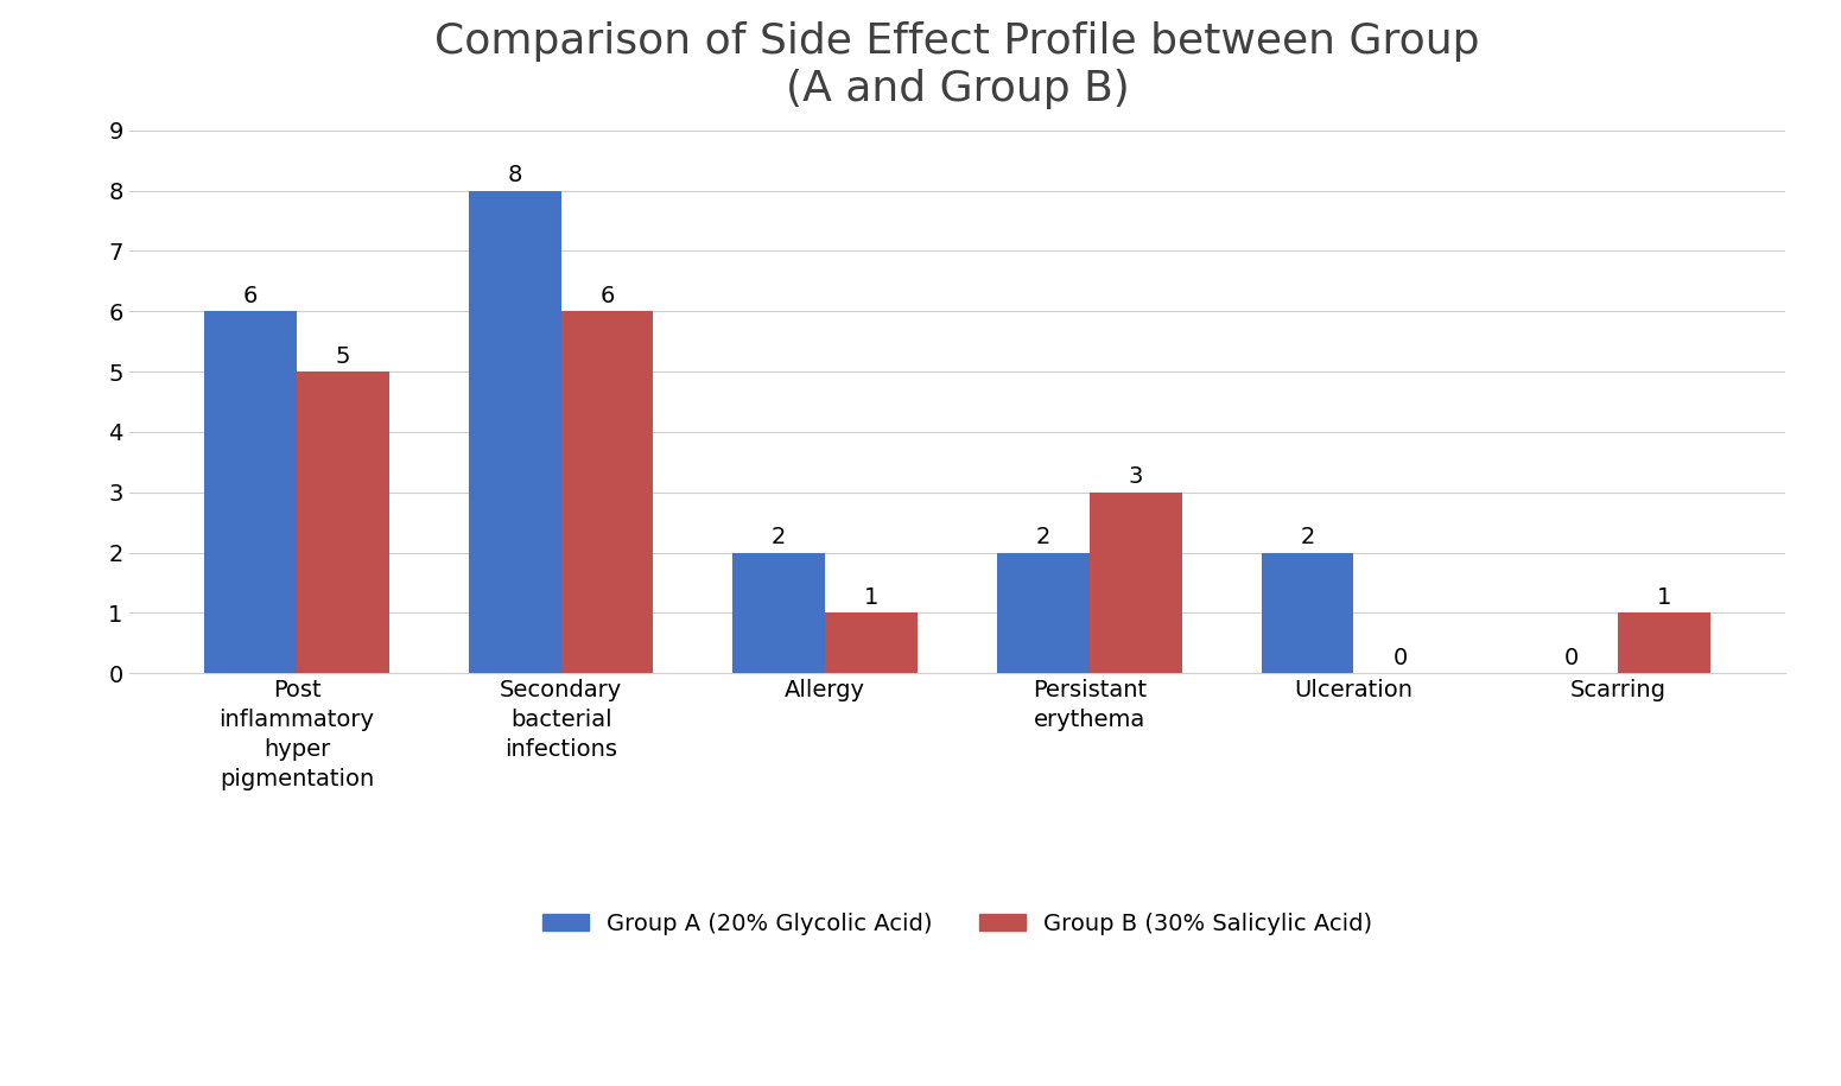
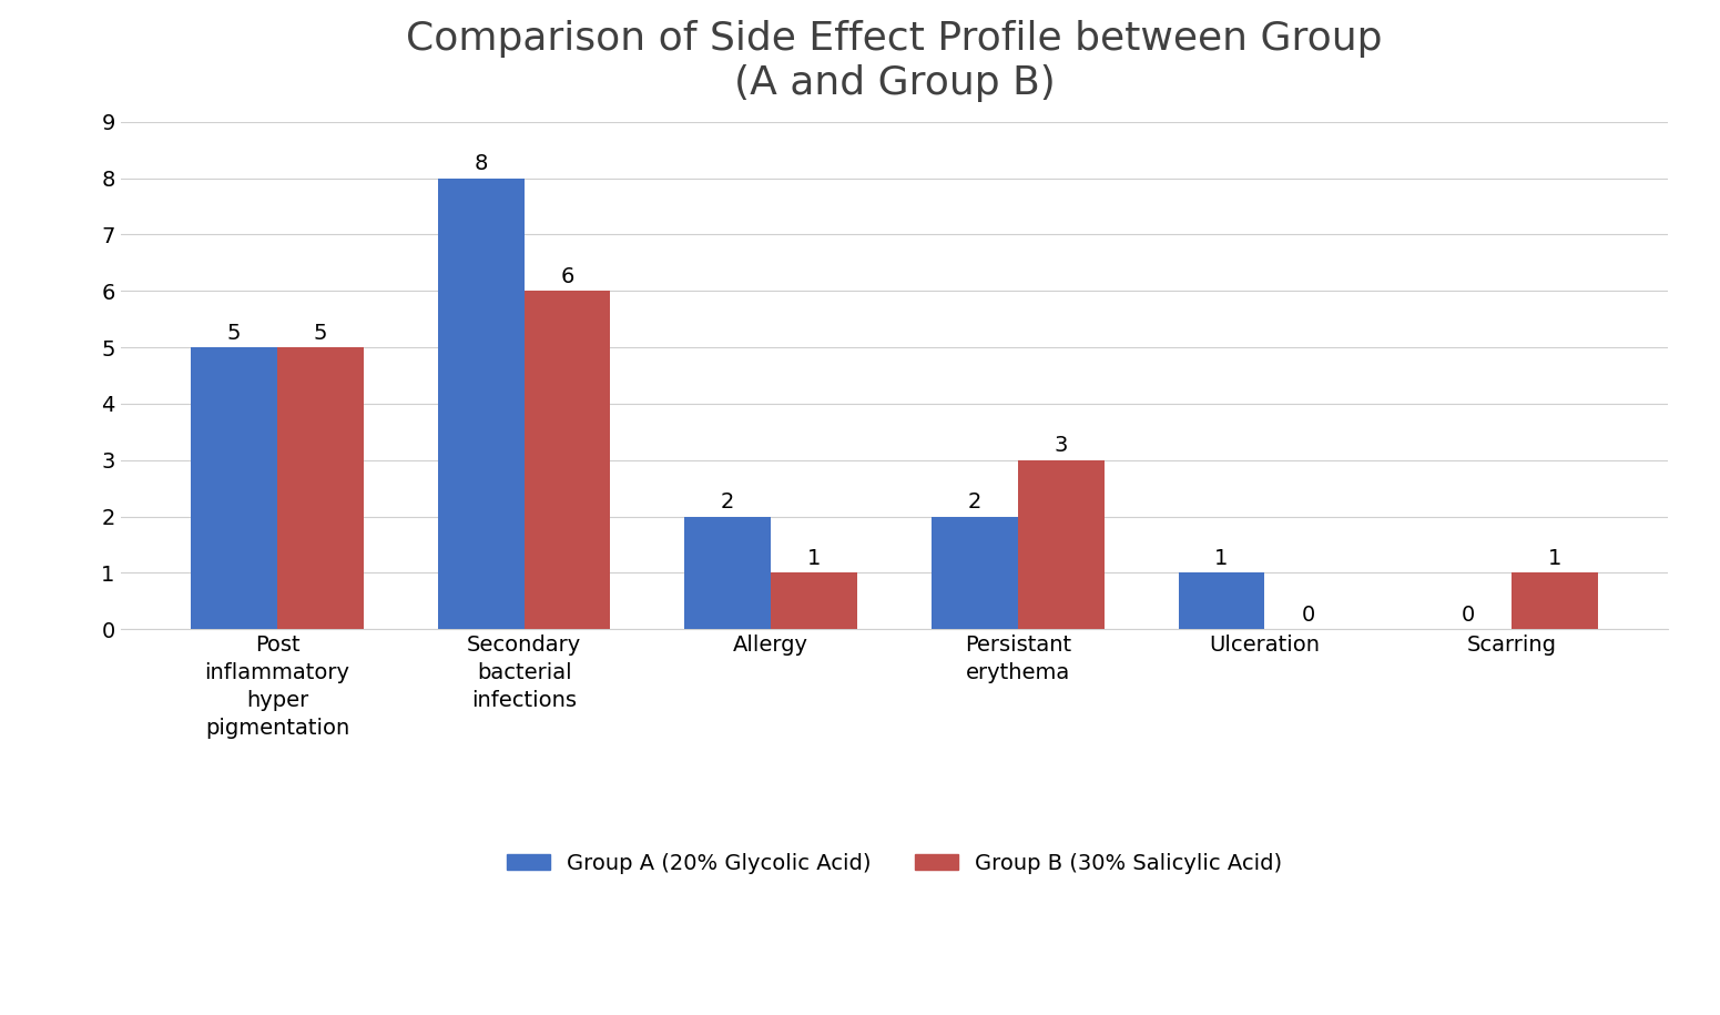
Group A (20% Glycolic Acid)/Post inflammatory hyper pigmentation: 6 -> 5
Group A (20% Glycolic Acid)/Ulceration: 2 -> 1
